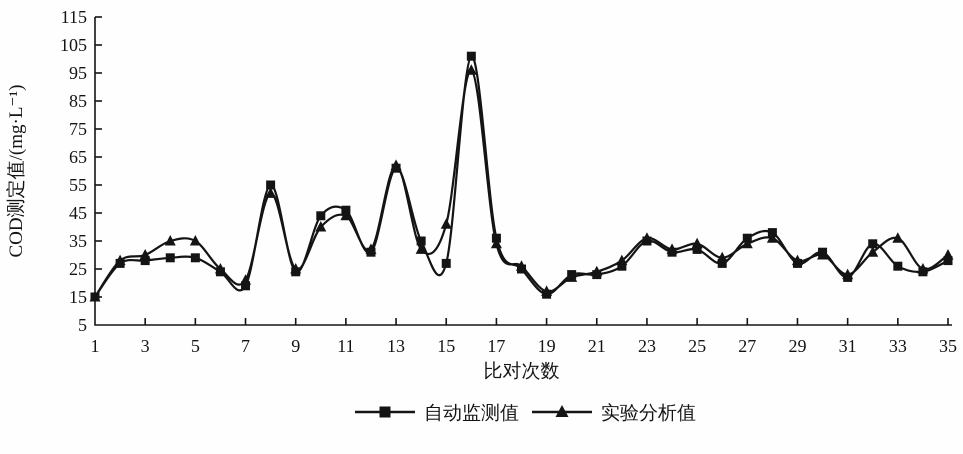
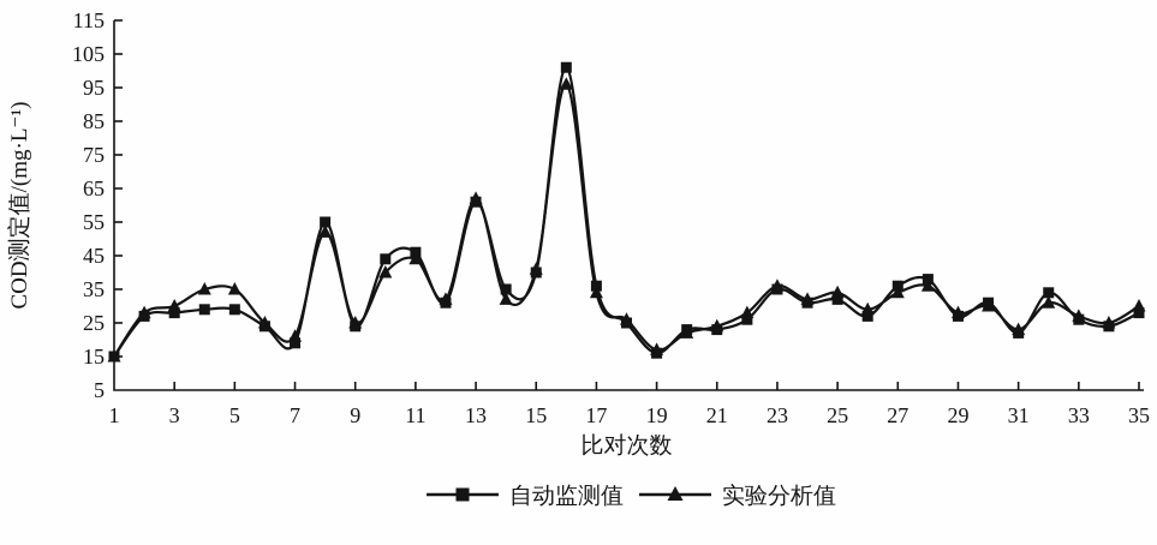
自动监测值/15: 27 -> 40
实验分析值/33: 36 -> 27
